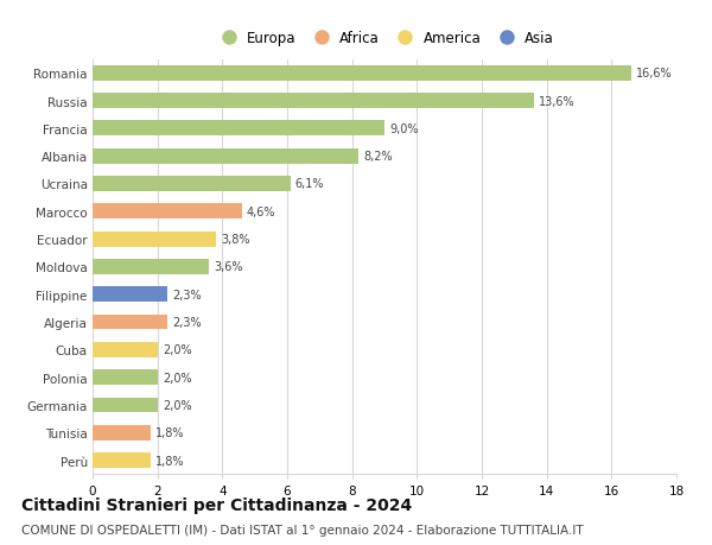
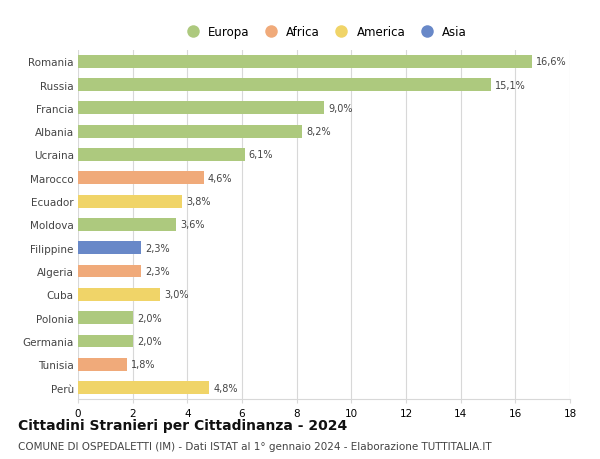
Russia: 13,6% -> 15,1%
Cuba: 2,0% -> 3,0%
Perù: 1,8% -> 4,8%
